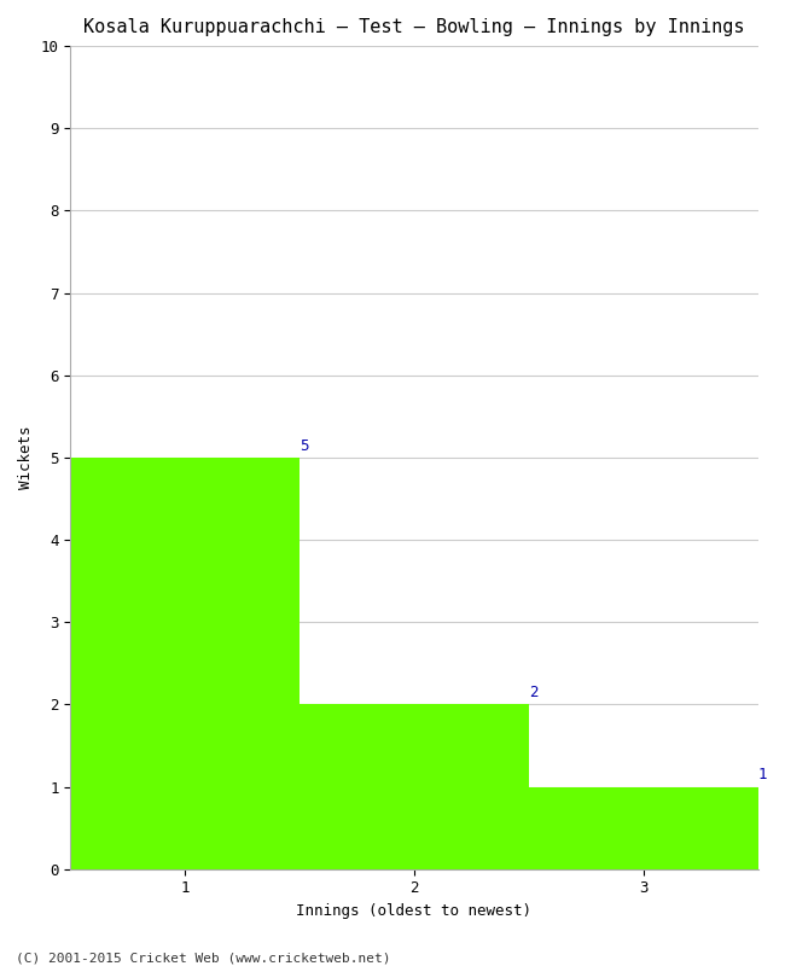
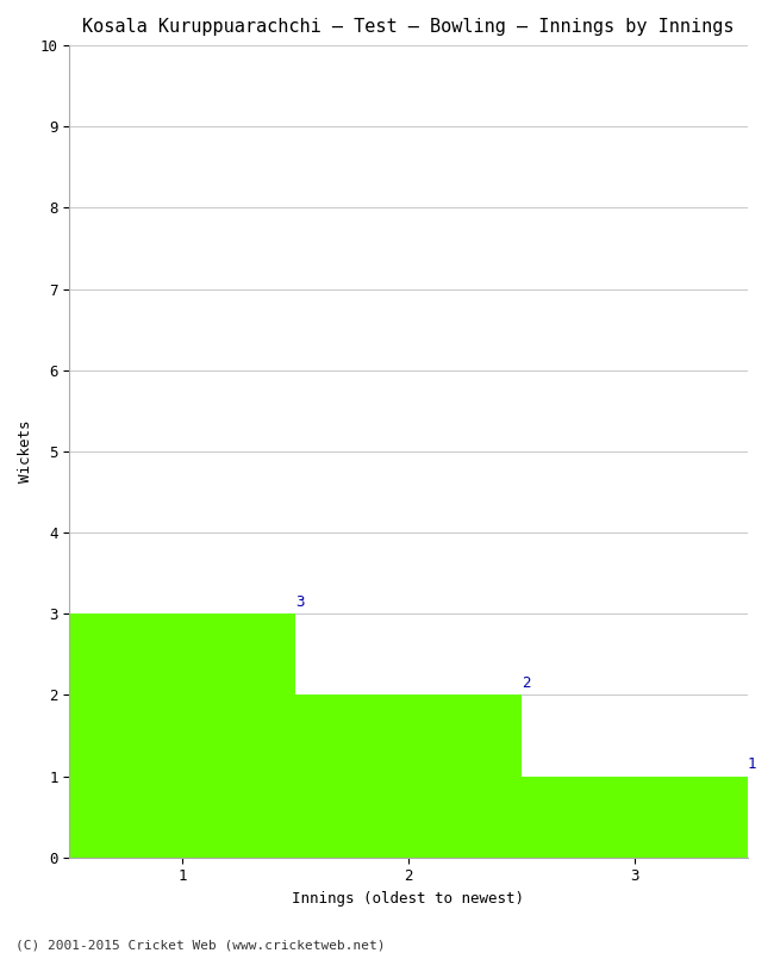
1: 5 -> 3
